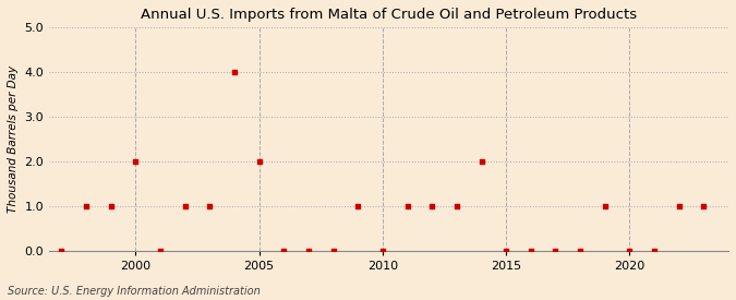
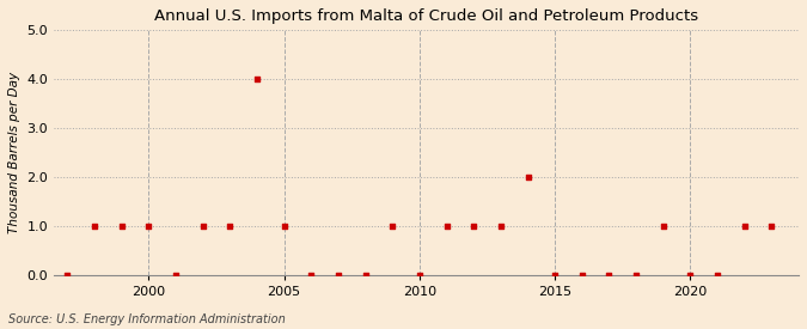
2000: 2 -> 1
2005: 2 -> 1
